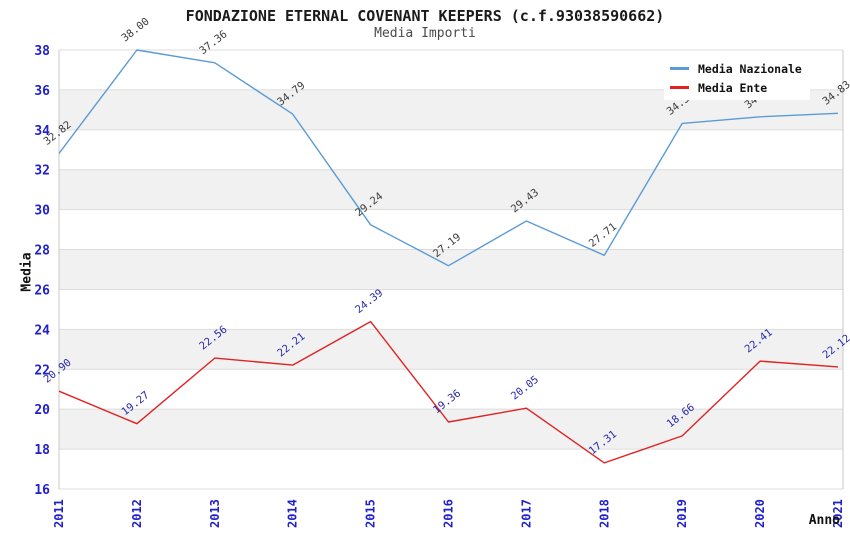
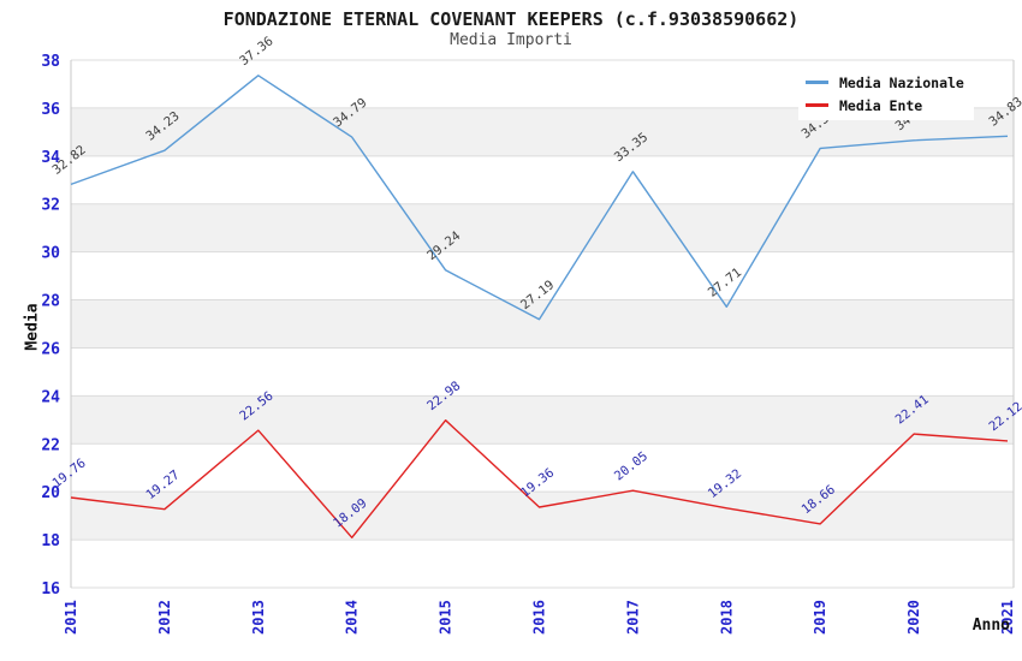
Media Ente/2011: 20.90 -> 19.76
Media Nazionale/2012: 38.00 -> 34.23
Media Ente/2014: 22.21 -> 18.09
Media Ente/2015: 24.39 -> 22.98
Media Nazionale/2017: 29.43 -> 33.35
Media Ente/2018: 17.31 -> 19.32
